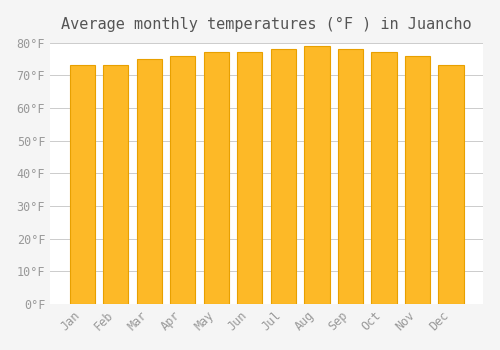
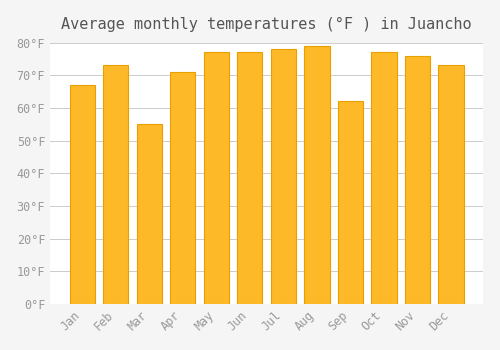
Jan: 73°F -> 67°F
Mar: 75°F -> 55°F
Apr: 76°F -> 71°F
Sep: 78°F -> 62°F
